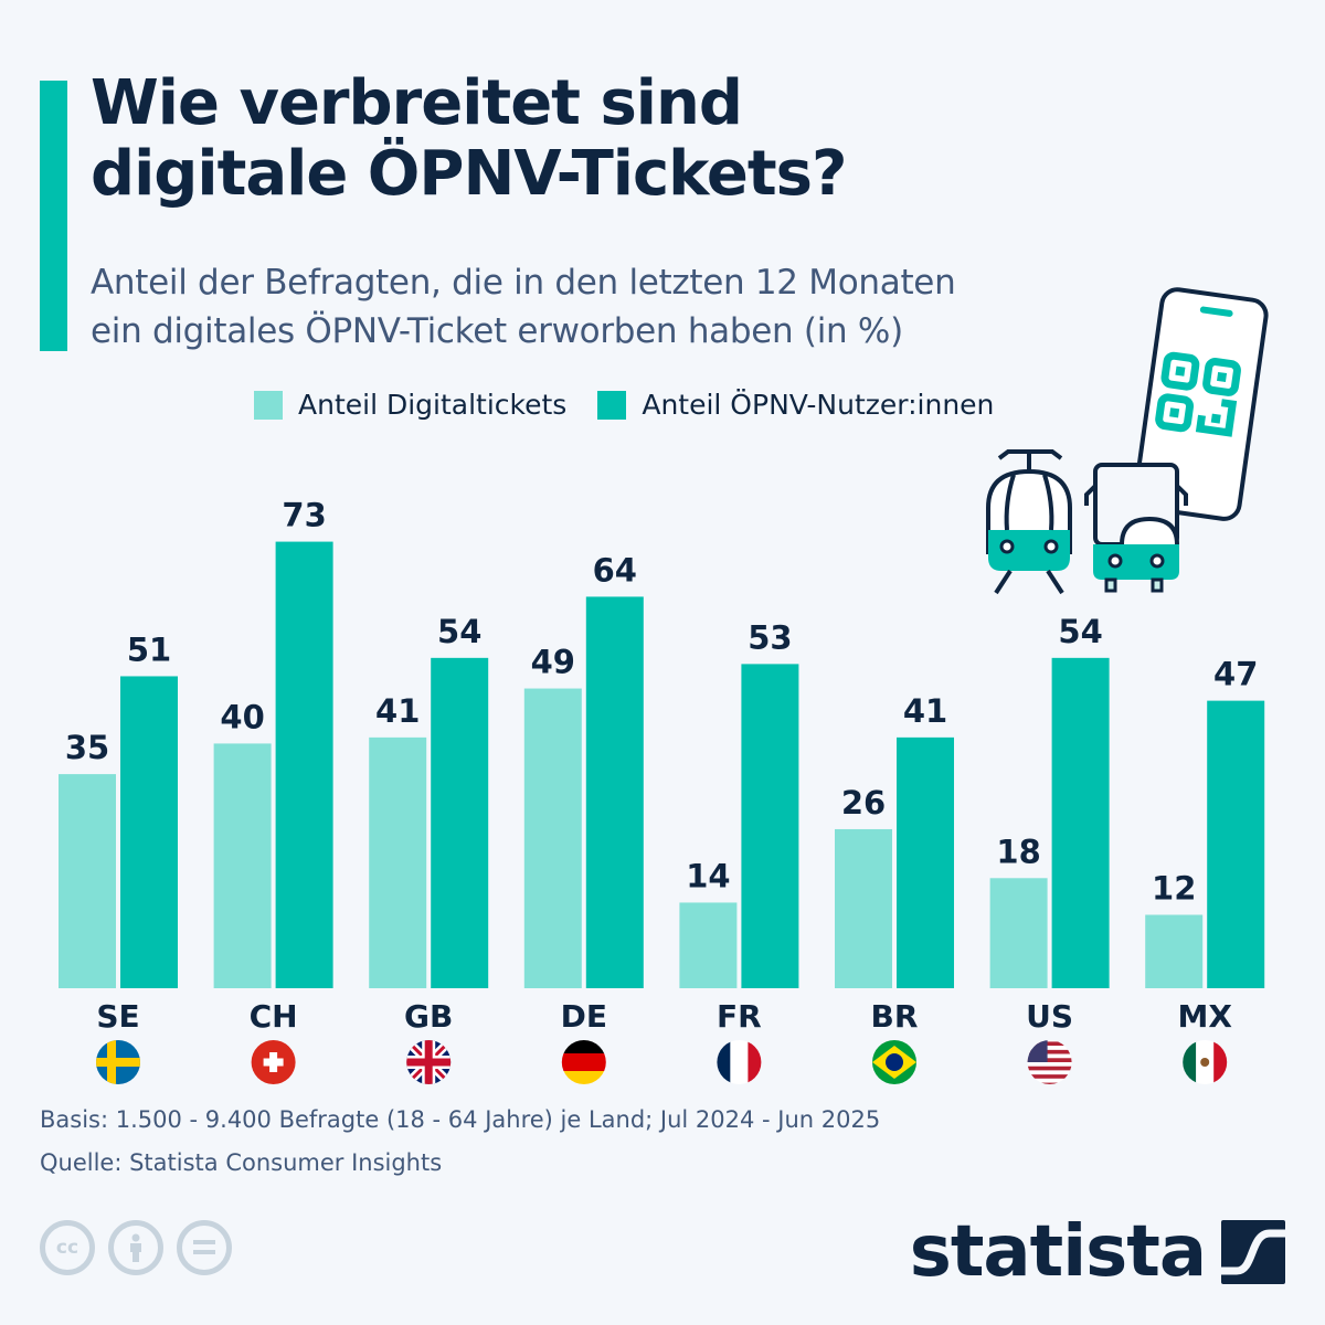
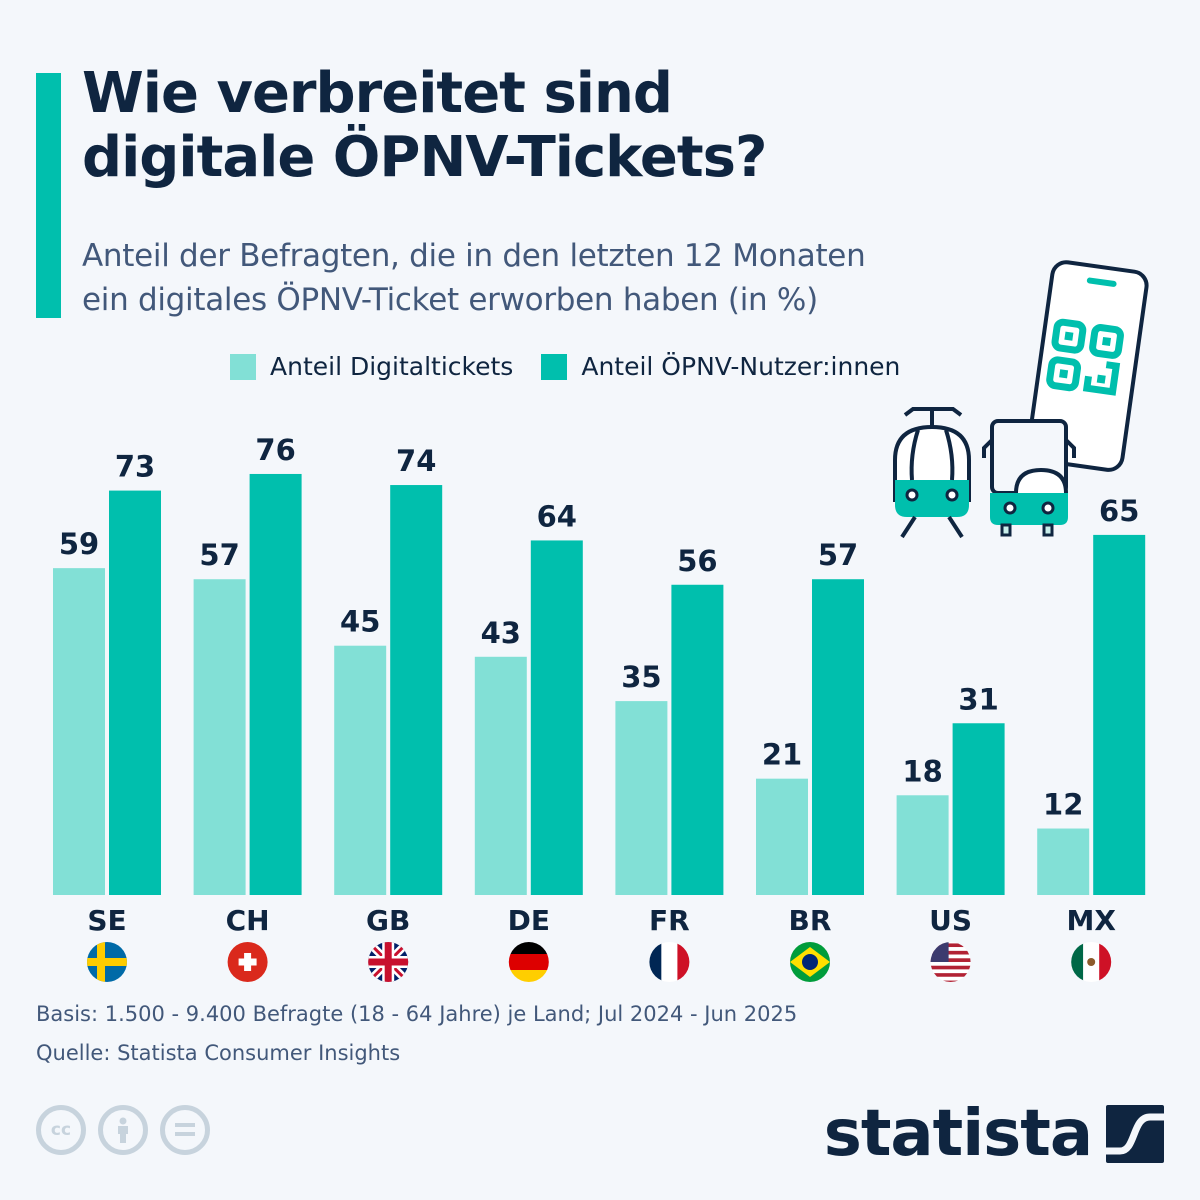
Anteil Digitaltickets/SE: 35 -> 59
Anteil ÖPNV-Nutzer:innen/SE: 51 -> 73
Anteil Digitaltickets/CH: 40 -> 57
Anteil ÖPNV-Nutzer:innen/CH: 73 -> 76
Anteil Digitaltickets/GB: 41 -> 45
Anteil ÖPNV-Nutzer:innen/GB: 54 -> 74
Anteil Digitaltickets/DE: 49 -> 43
Anteil Digitaltickets/FR: 14 -> 35
Anteil ÖPNV-Nutzer:innen/FR: 53 -> 56
Anteil Digitaltickets/BR: 26 -> 21
Anteil ÖPNV-Nutzer:innen/BR: 41 -> 57
Anteil ÖPNV-Nutzer:innen/US: 54 -> 31
Anteil ÖPNV-Nutzer:innen/MX: 47 -> 65
